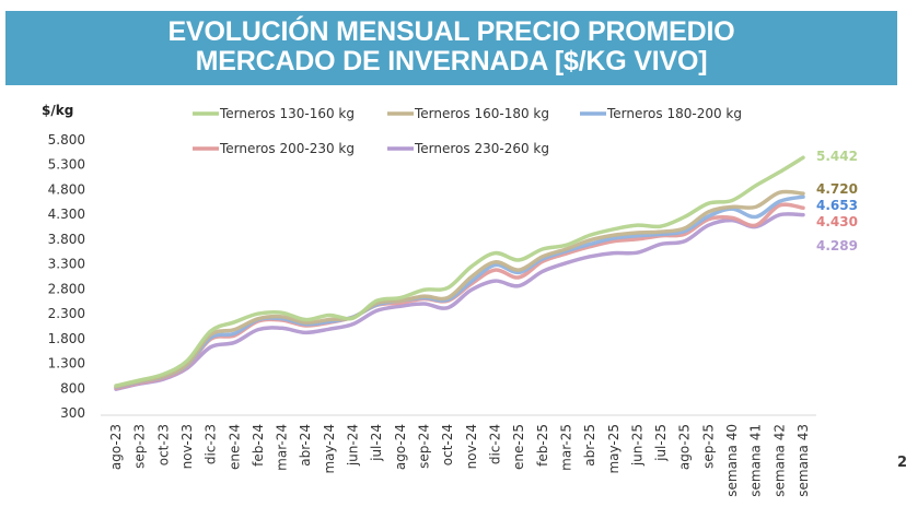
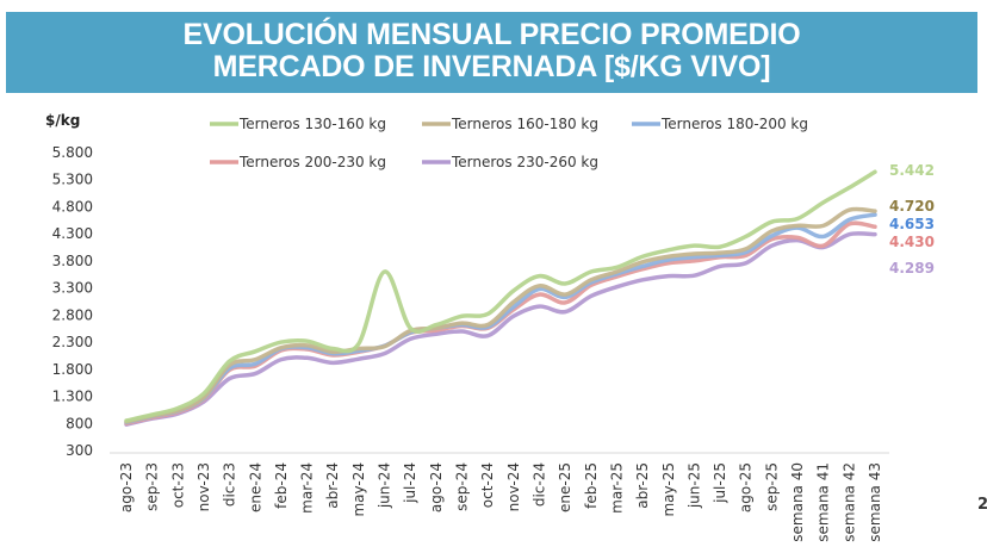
Terneros 130-160 kg/jun-24: 2200 -> 3600
